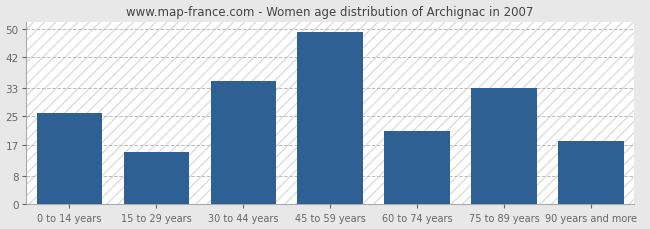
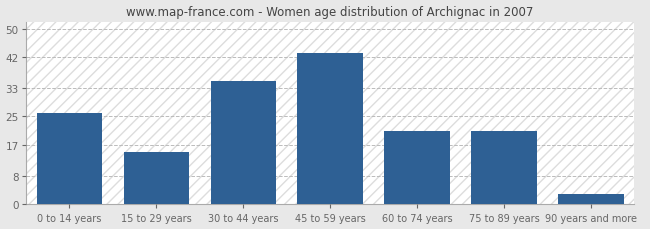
45 to 59 years: 49 -> 43
75 to 89 years: 33 -> 21
90 years and more: 18 -> 3
